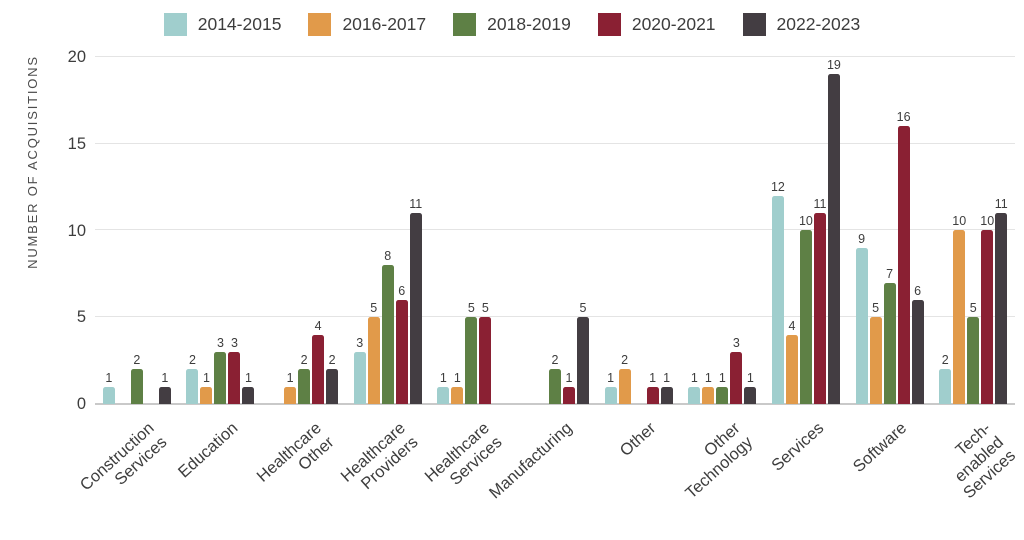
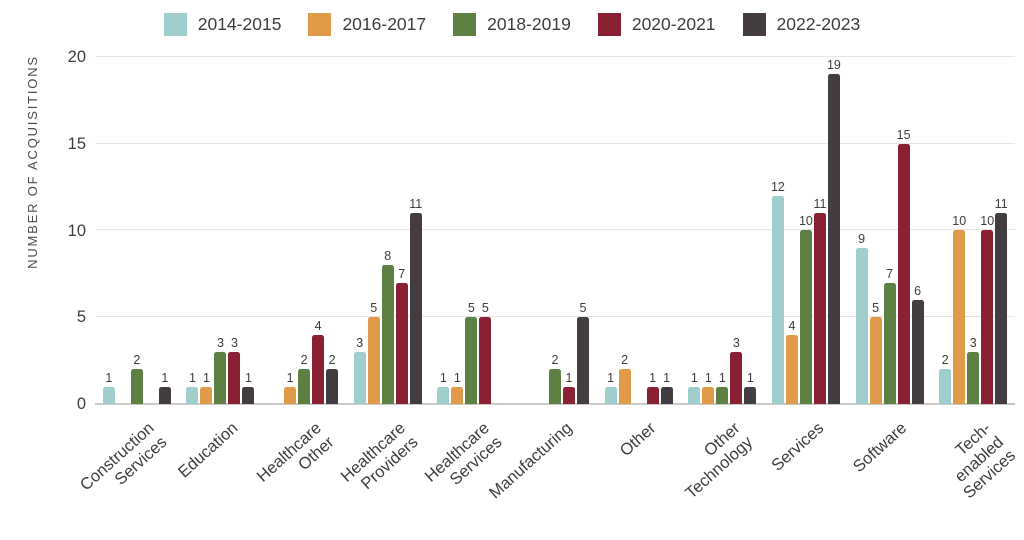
2014-2015/Education: 2 -> 1
2020-2021/Healthcare Providers: 6 -> 7
2020-2021/Software: 16 -> 15
2018-2019/Tech-enabled Services: 5 -> 3
